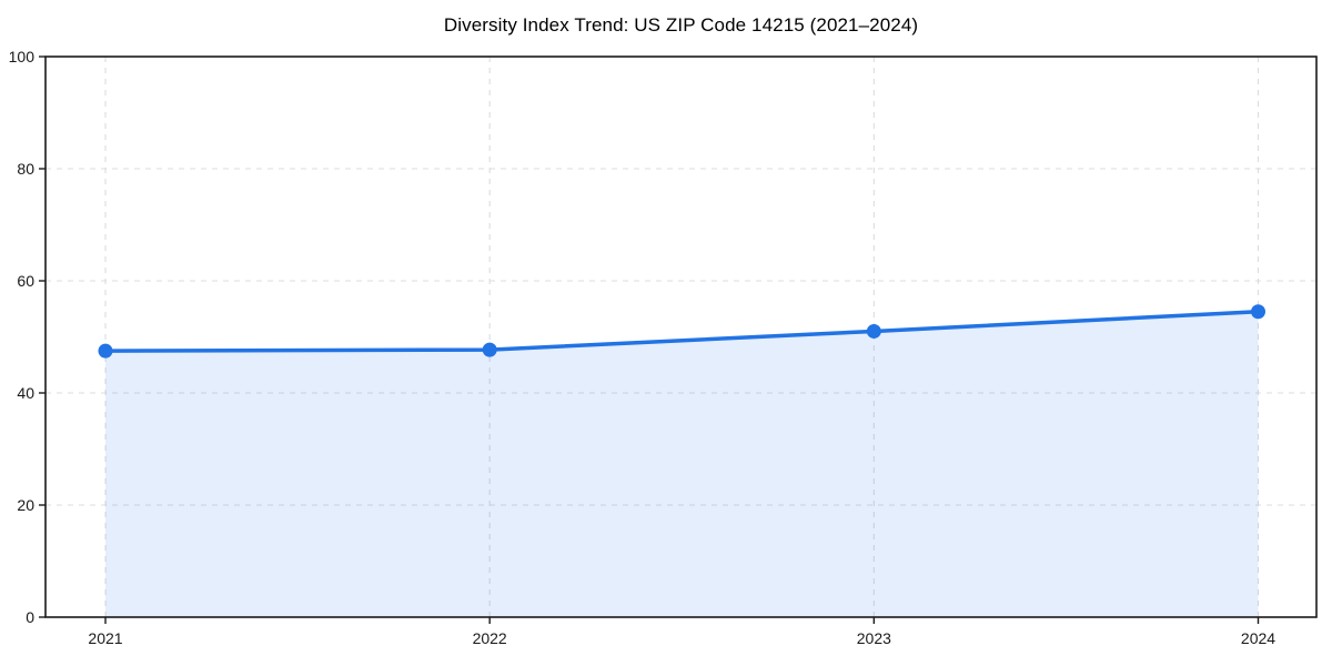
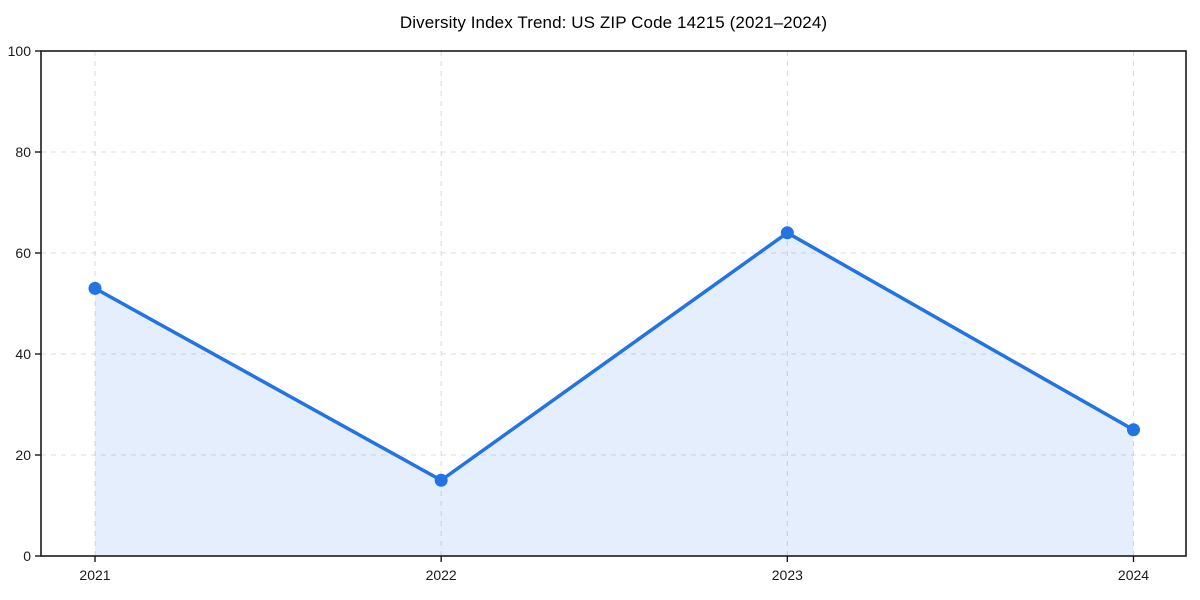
2021: 48 -> 53
2022: 48 -> 15
2023: 51 -> 64
2024: 54 -> 25
